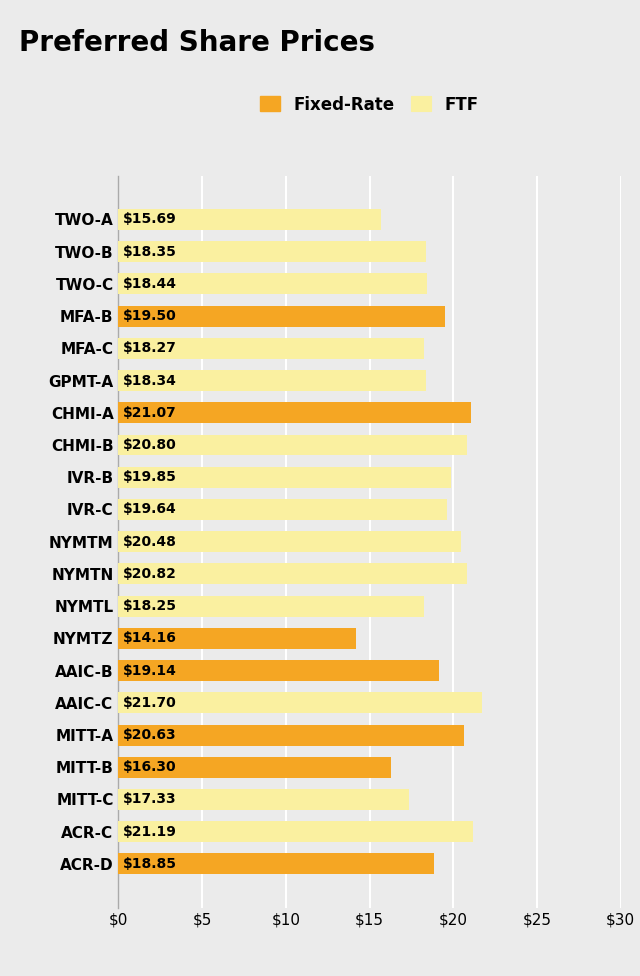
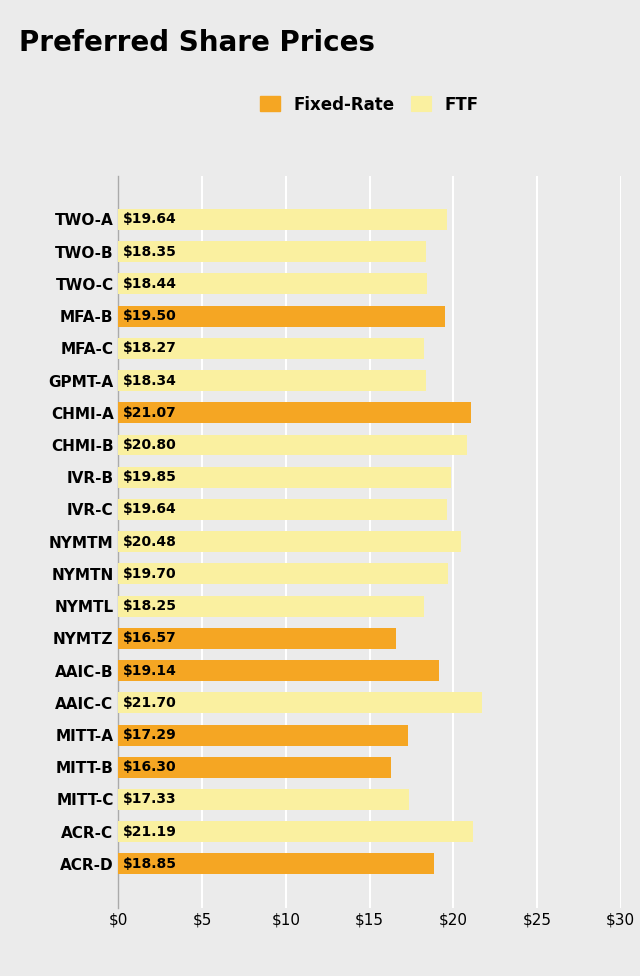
TWO-A: $15.69 -> $19.64
NYMTN: $20.82 -> $19.70
NYMTZ: $14.16 -> $16.57
MITT-A: $20.63 -> $17.29
